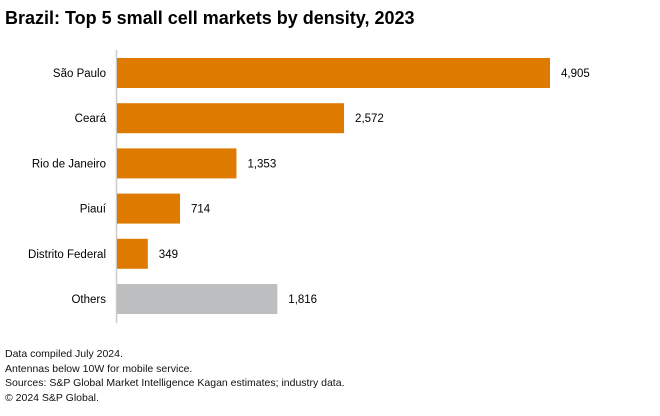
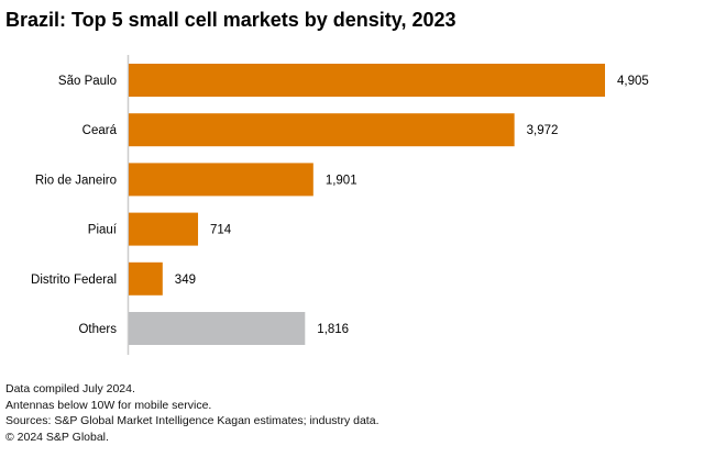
Ceará: 2,572 -> 3,972
Rio de Janeiro: 1,353 -> 1,901
